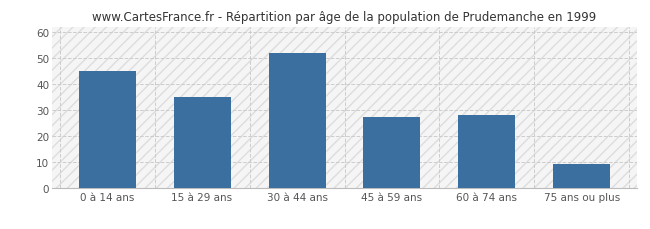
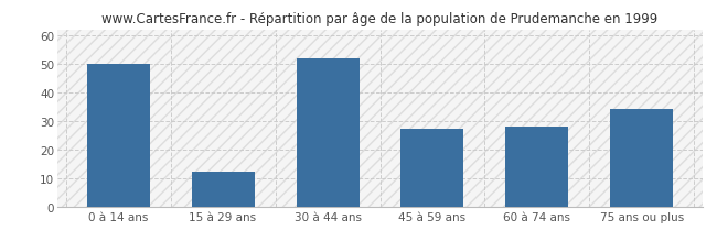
0 à 14 ans: 45 -> 50
15 à 29 ans: 35 -> 12
75 ans ou plus: 9 -> 34
